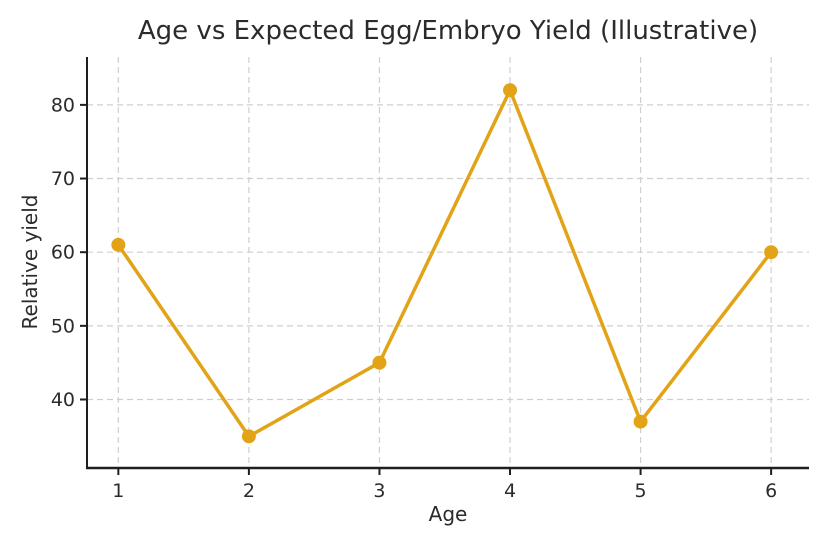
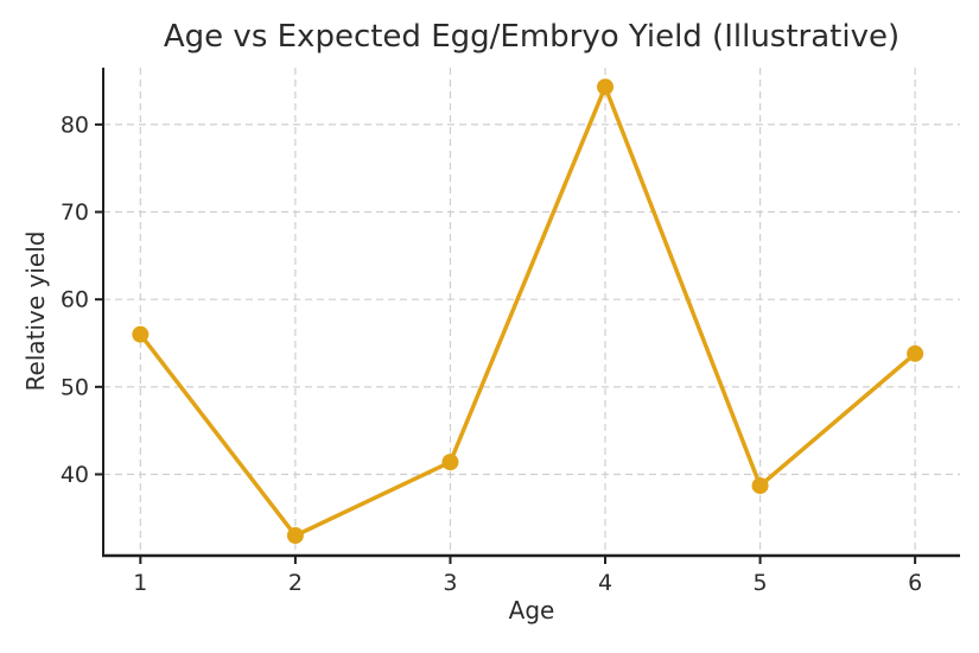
1: 61 -> 56
2: 35 -> 33
3: 45 -> 41
4: 82 -> 84
5: 37 -> 39
6: 60 -> 54
